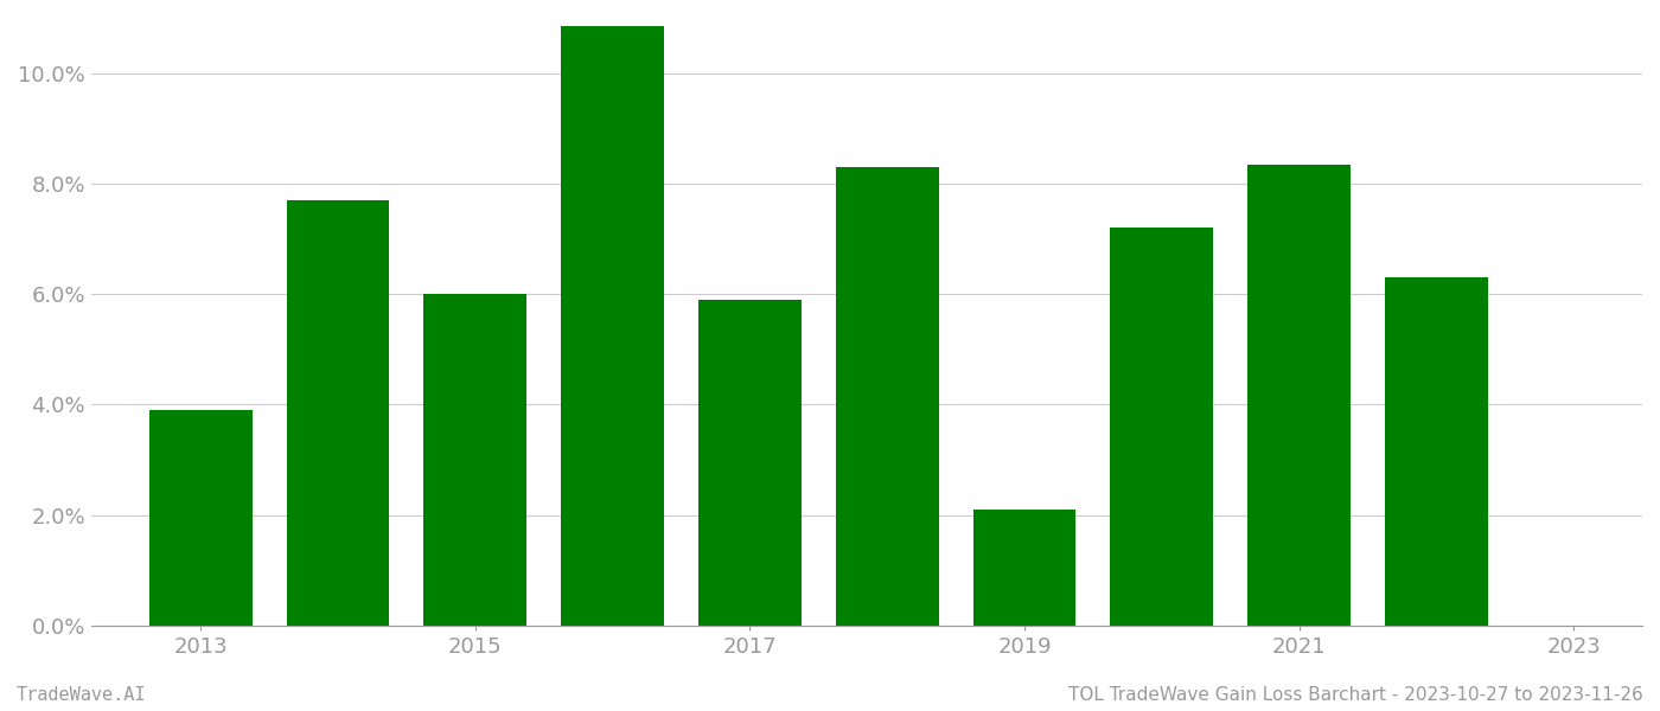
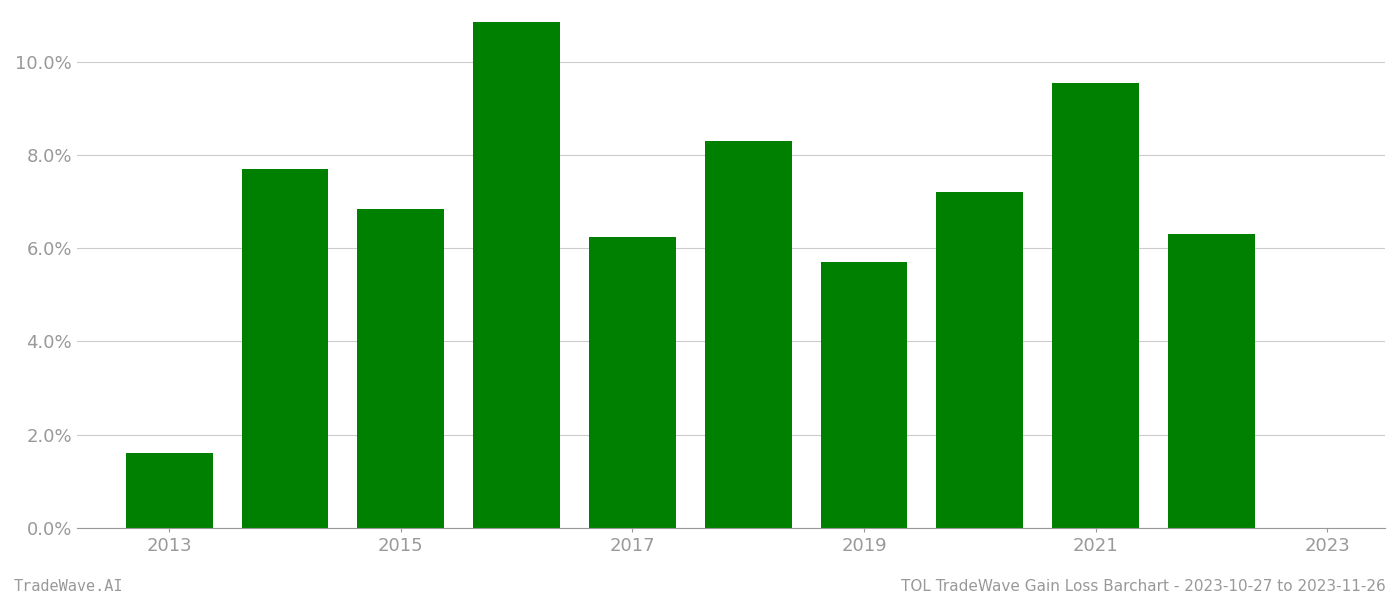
2013: 3.90% -> 1.60%
2015: 6.00% -> 6.85%
2017: 5.90% -> 6.25%
2019: 2.10% -> 5.70%
2021: 8.35% -> 9.55%
